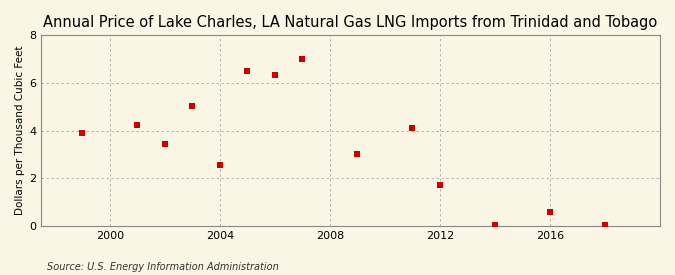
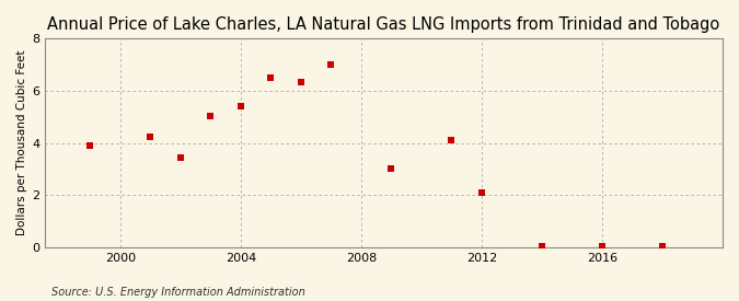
2004: 2.55 -> 5.42
2012: 1.70 -> 2.10
2016: 0.60 -> 0.02
